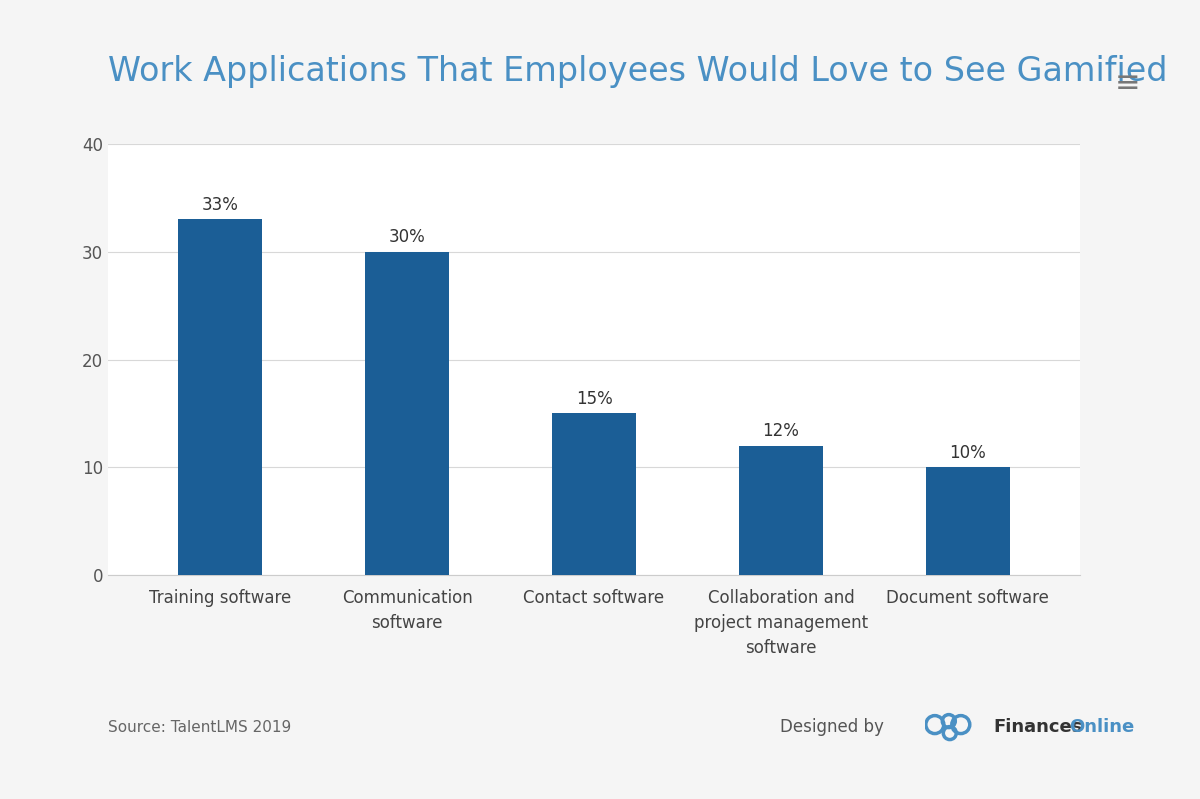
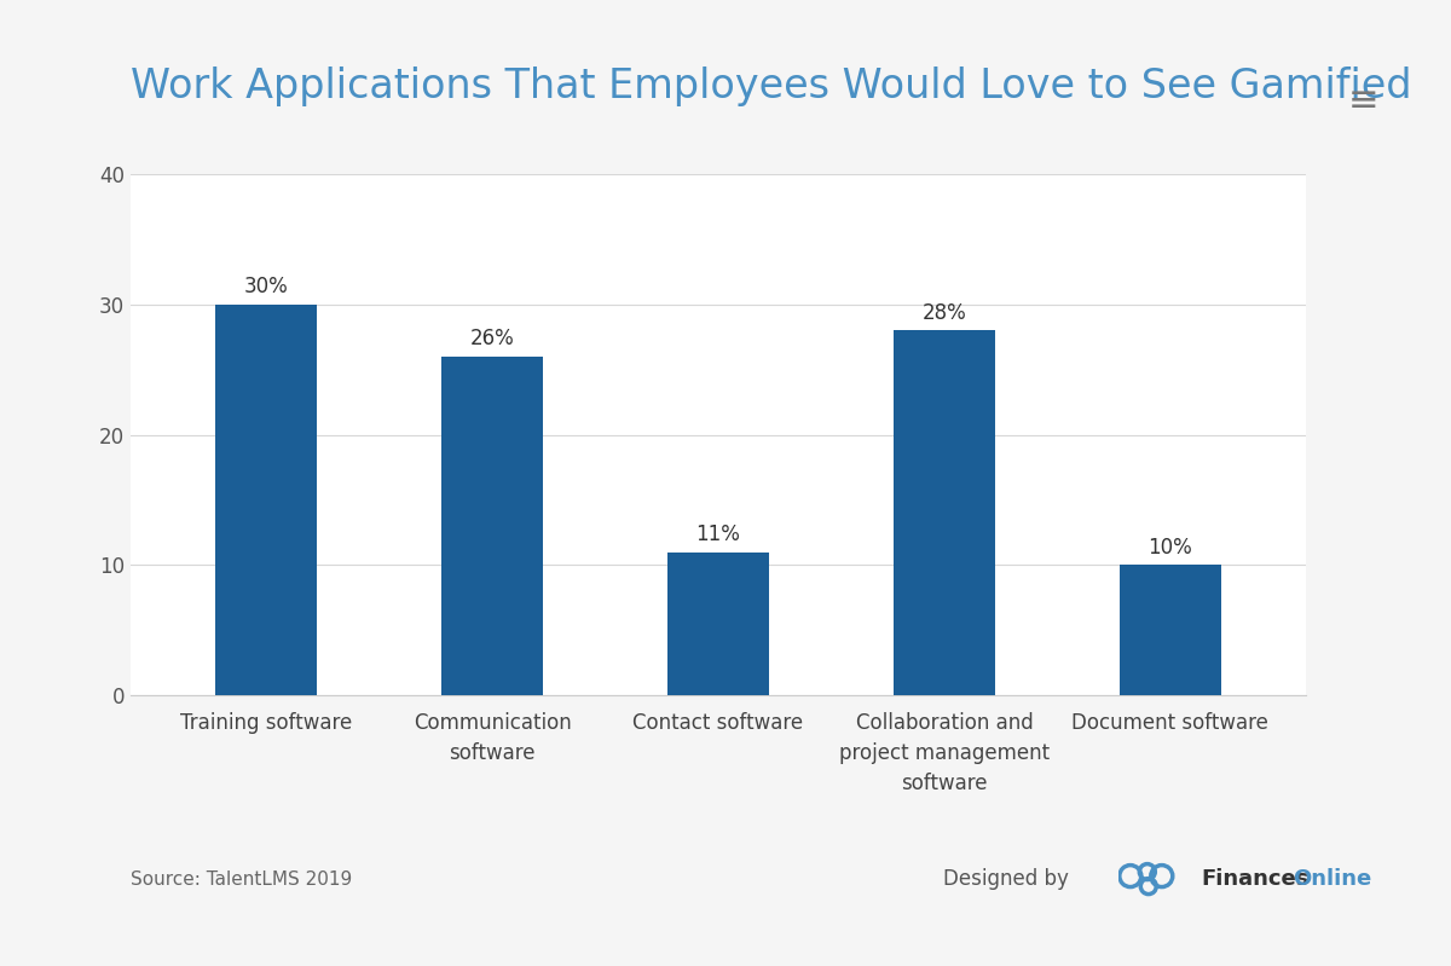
Training software: 33% -> 30%
Communication software: 30% -> 26%
Contact software: 15% -> 11%
Collaboration and project management software: 12% -> 28%
